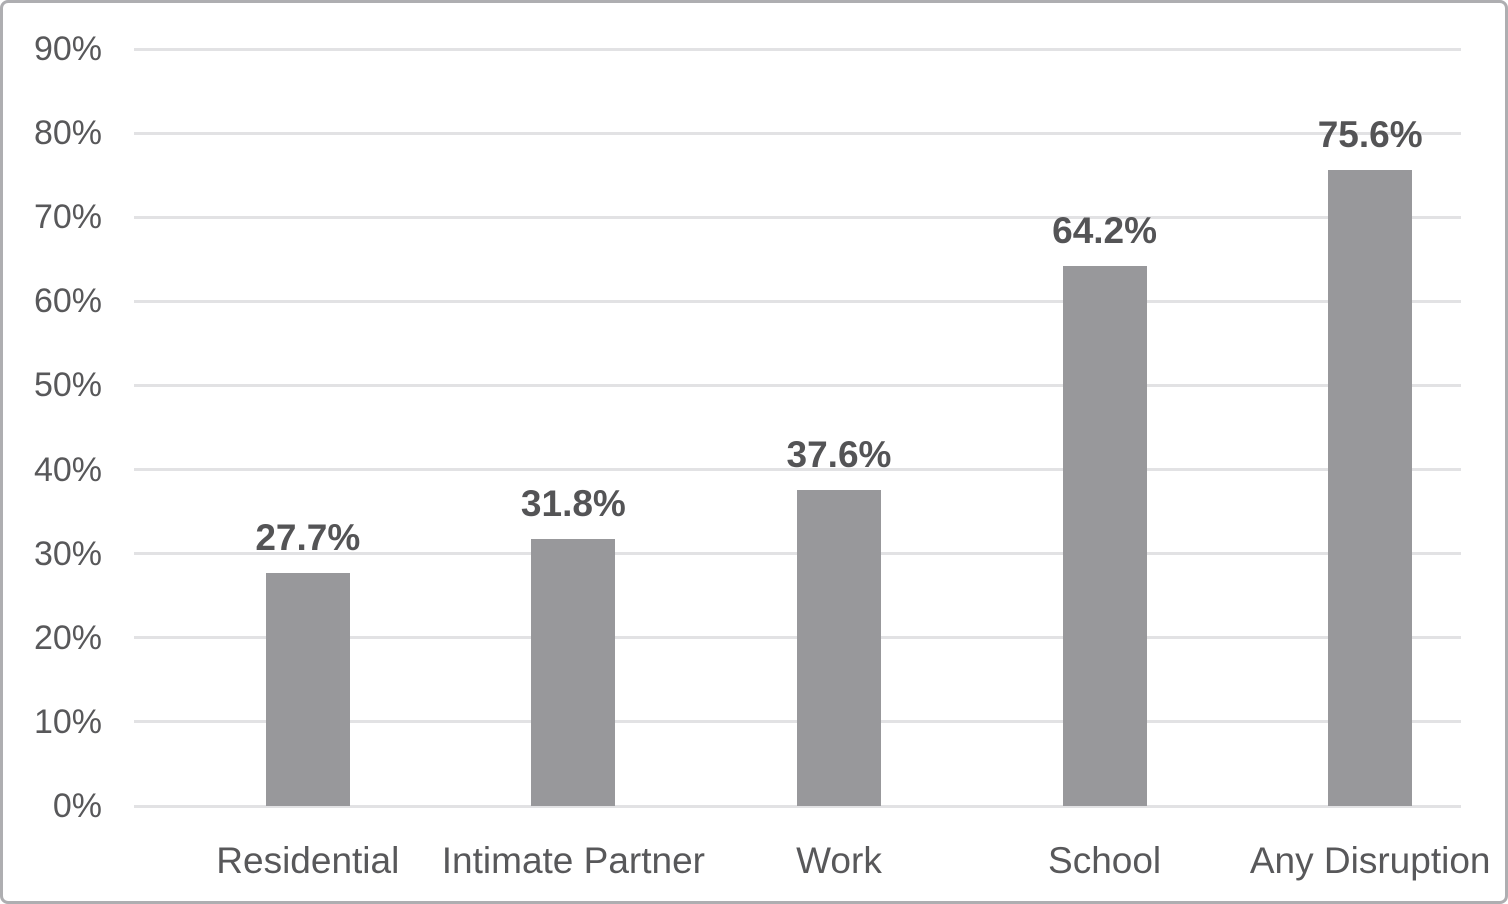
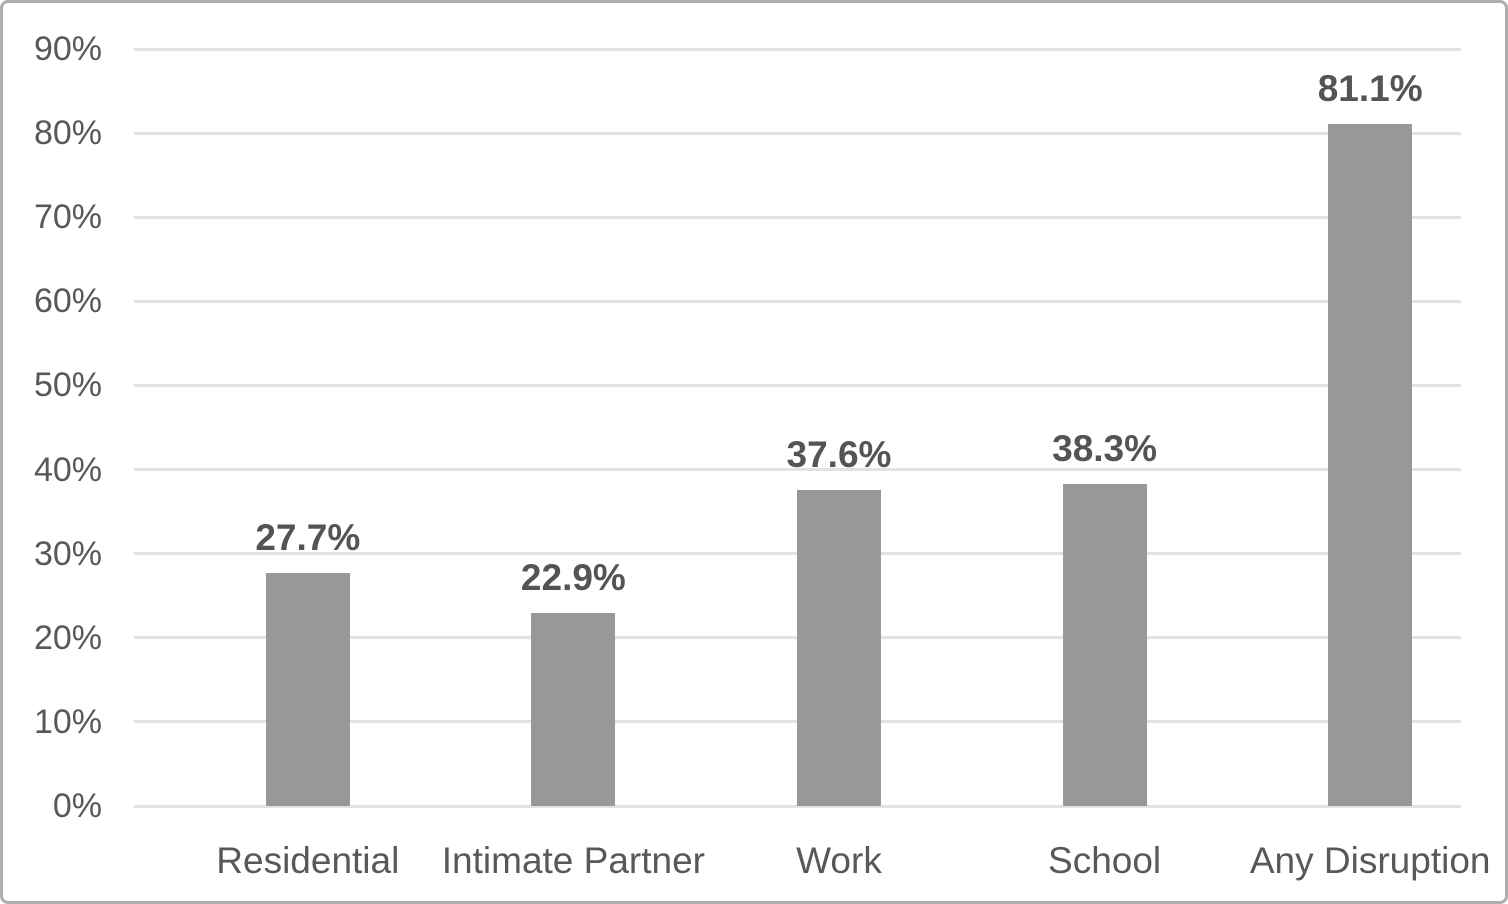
Intimate Partner: 31.8% -> 22.9%
School: 64.2% -> 38.3%
Any Disruption: 75.6% -> 81.1%
